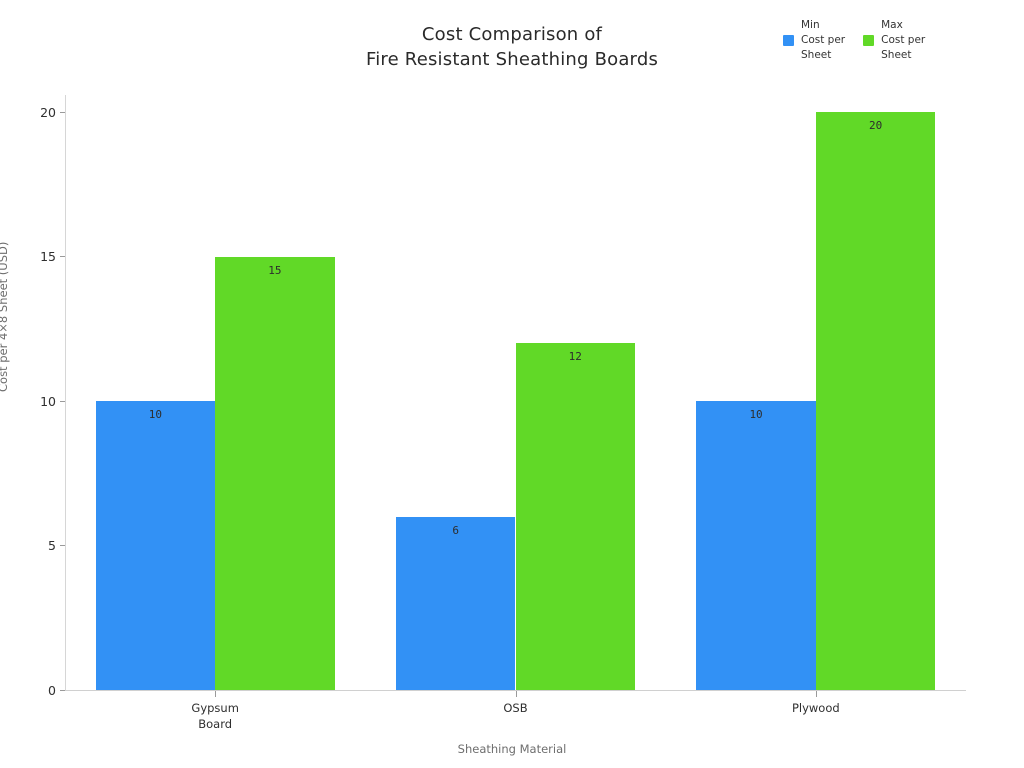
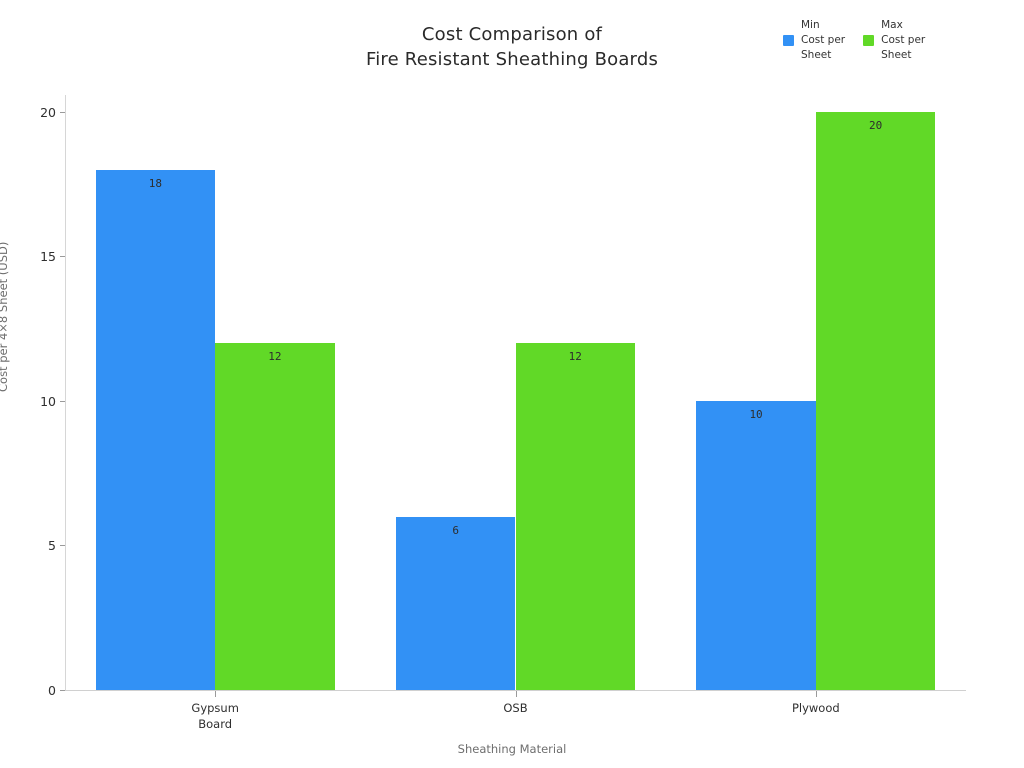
Min Cost per Sheet/Gypsum Board: 10 -> 18
Max Cost per Sheet/Gypsum Board: 15 -> 12
